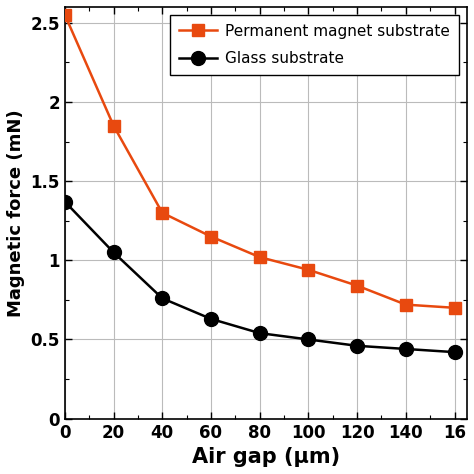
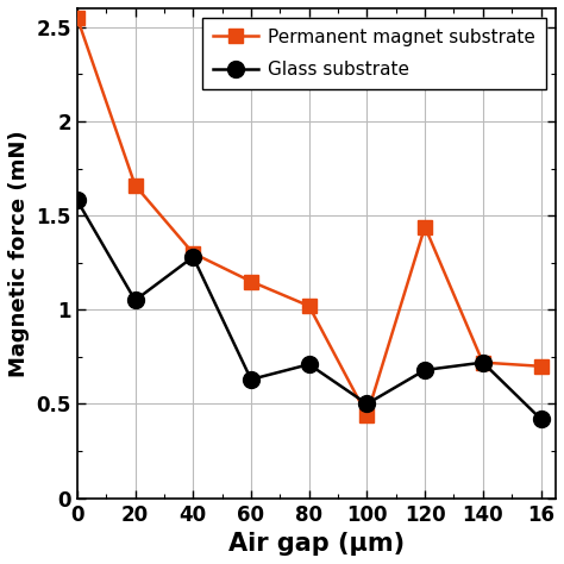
Glass substrate/0: 1.37 -> 1.58
Permanent magnet substrate/20: 1.85 -> 1.66
Glass substrate/40: 0.76 -> 1.28
Glass substrate/80: 0.54 -> 0.71
Permanent magnet substrate/100: 0.94 -> 0.44
Permanent magnet substrate/120: 0.84 -> 1.44
Glass substrate/120: 0.46 -> 0.68
Glass substrate/140: 0.44 -> 0.72
